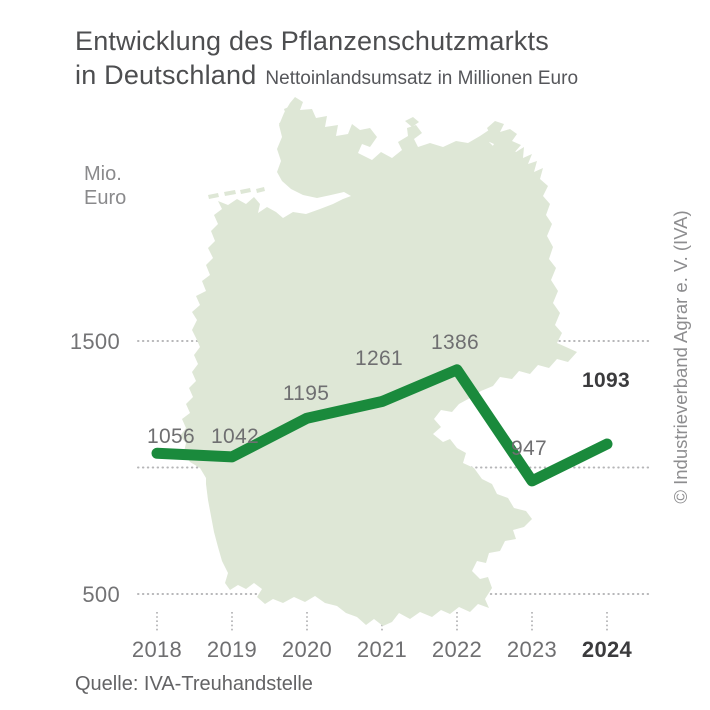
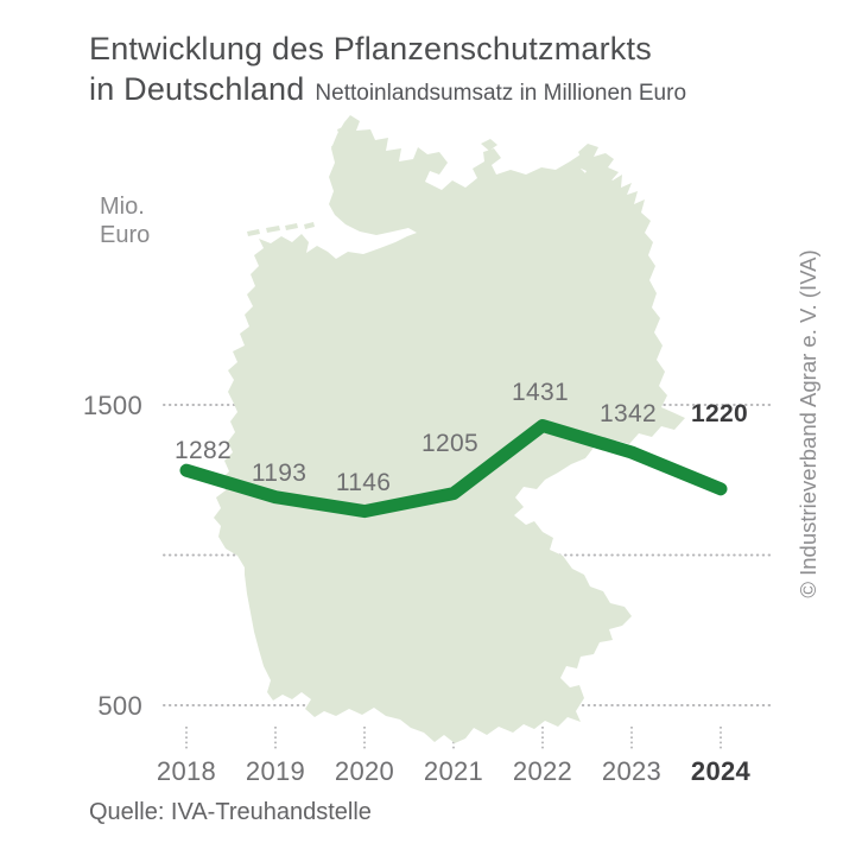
2018: 1056 -> 1282
2019: 1042 -> 1193
2020: 1195 -> 1146
2021: 1261 -> 1205
2022: 1386 -> 1431
2023: 947 -> 1342
2024: 1093 -> 1220
